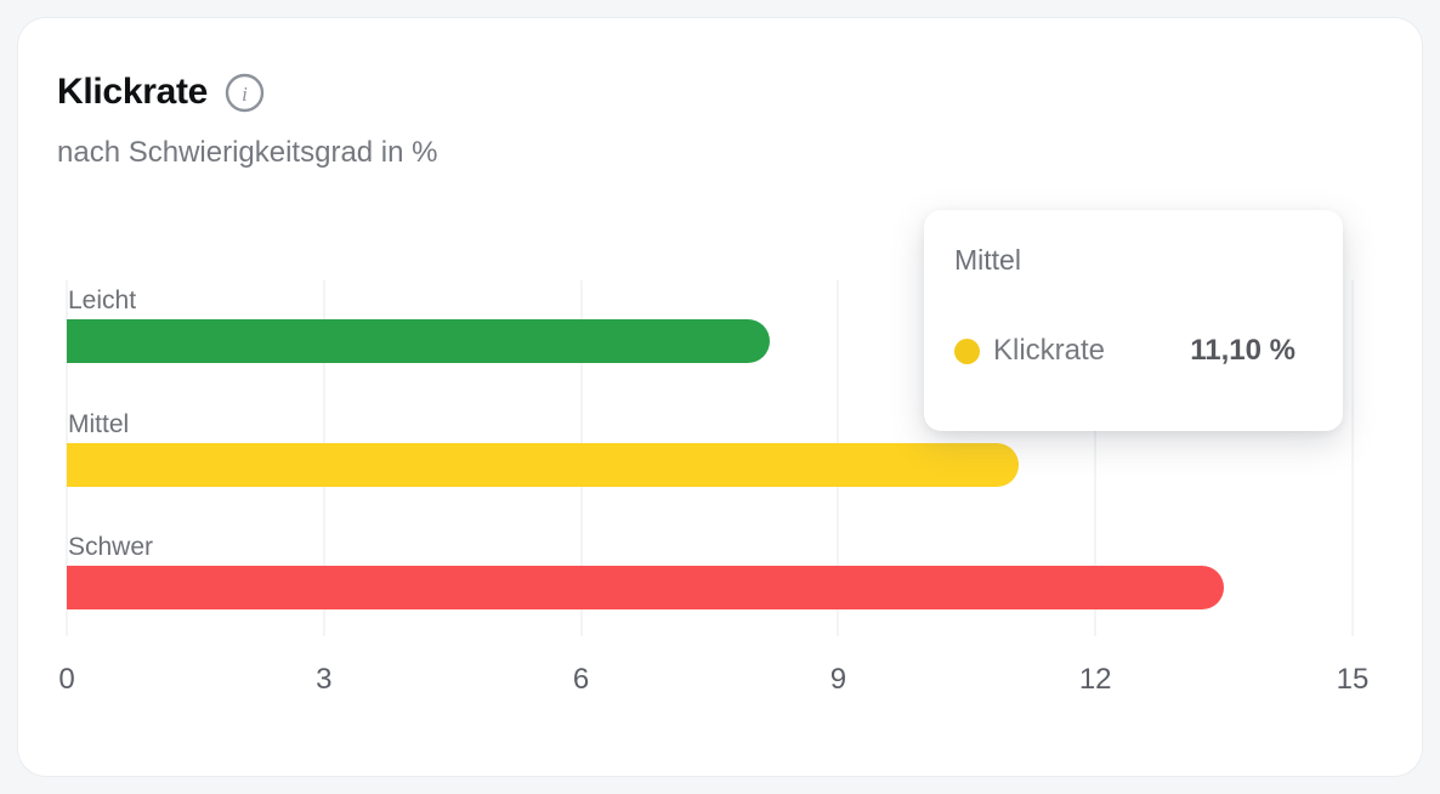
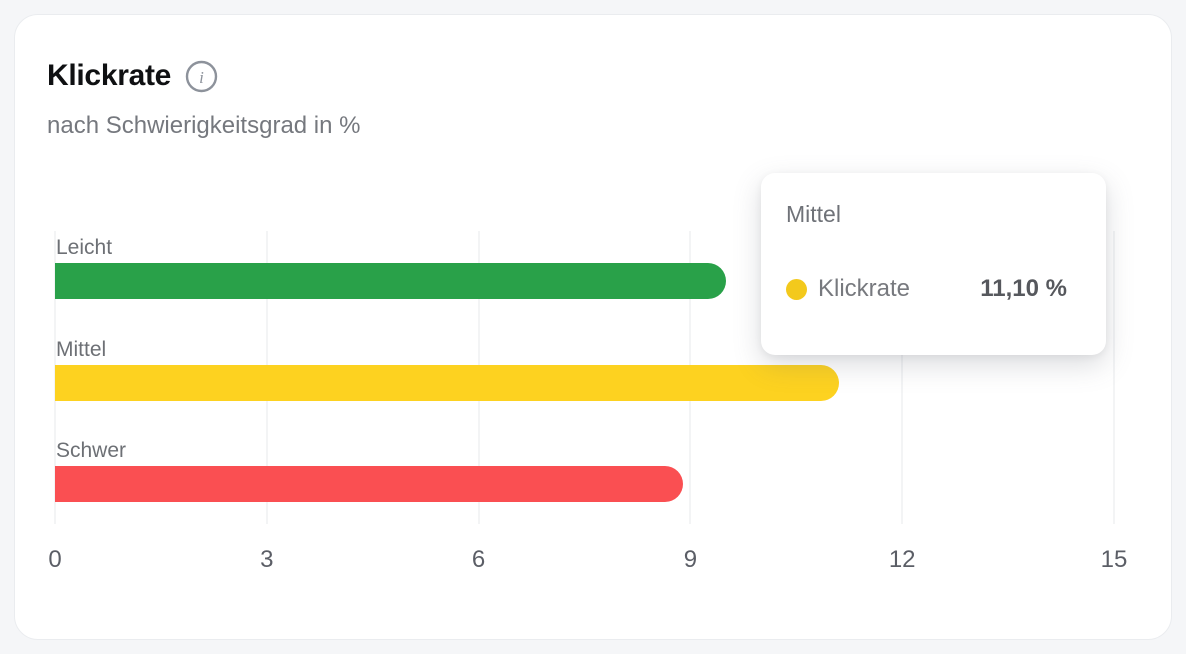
Leicht: 8.2 -> 9.5
Schwer: 13.5 -> 8.9
